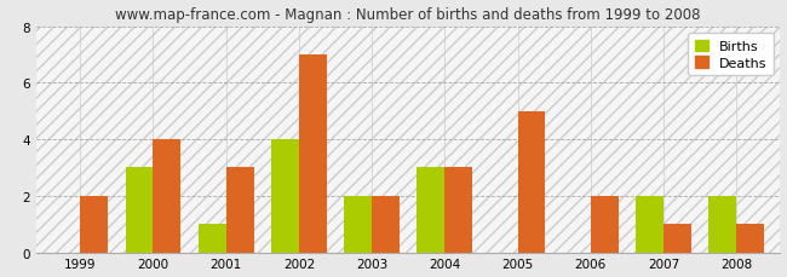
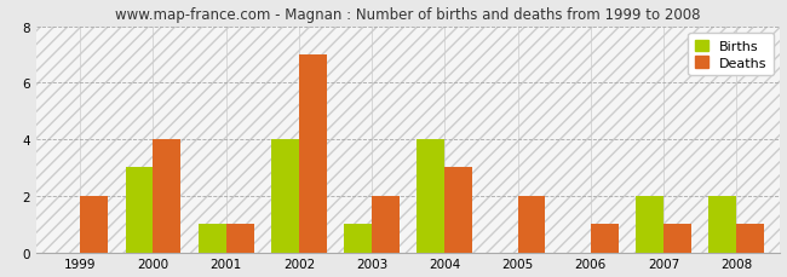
Deaths/2001: 3 -> 1
Births/2003: 2 -> 1
Births/2004: 3 -> 4
Deaths/2005: 5 -> 2
Deaths/2006: 2 -> 1
